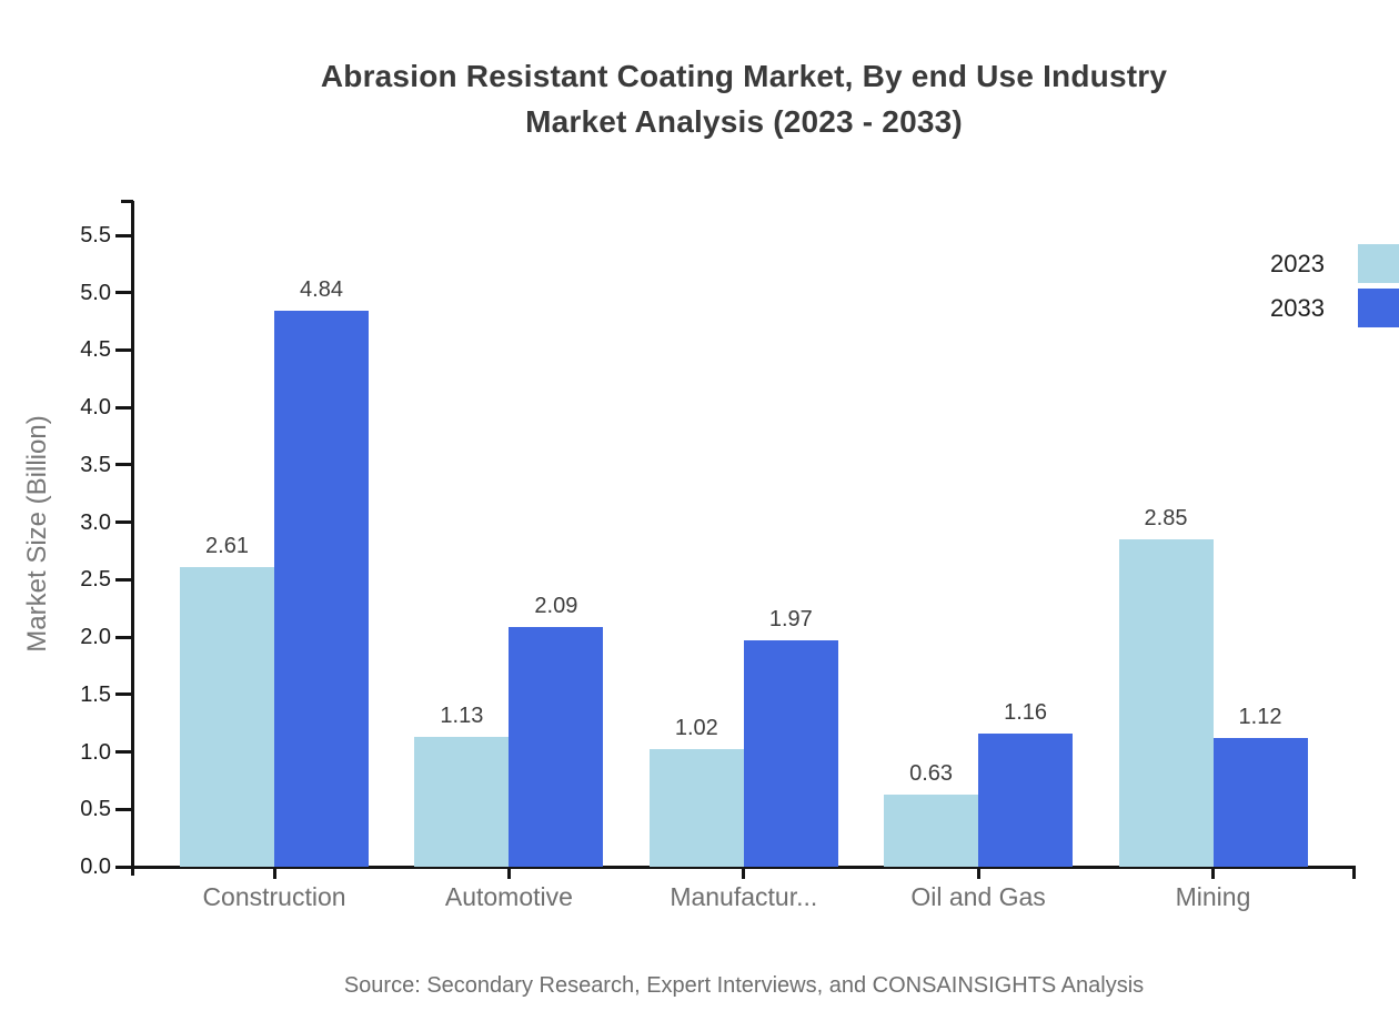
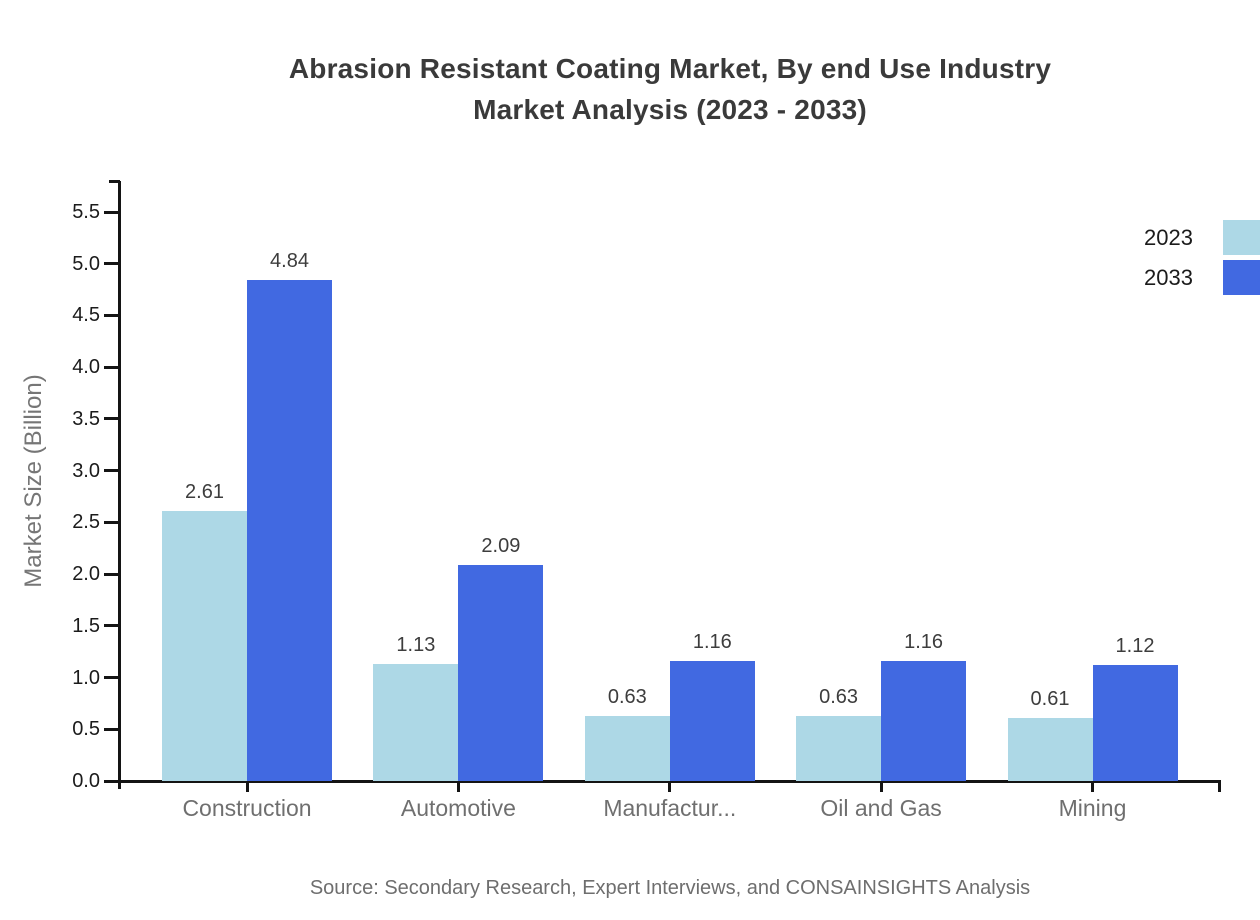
2023/Manufactur...: 1.02 -> 0.63
2033/Manufactur...: 1.97 -> 1.16
2023/Mining: 2.85 -> 0.61
